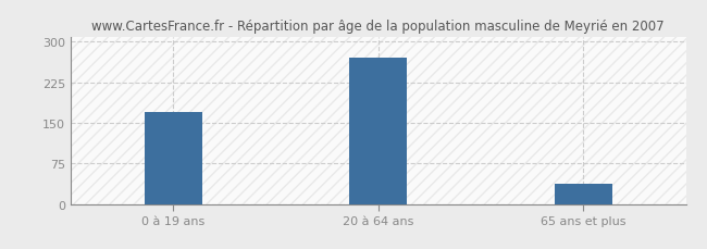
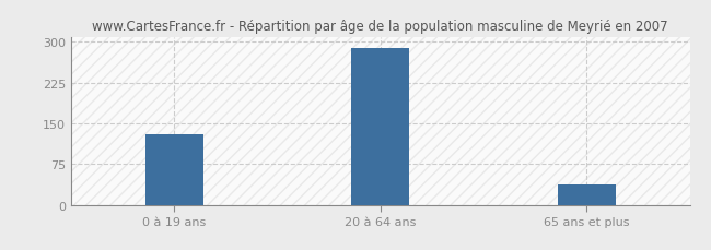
0 à 19 ans: 170 -> 130
20 à 64 ans: 270 -> 288
